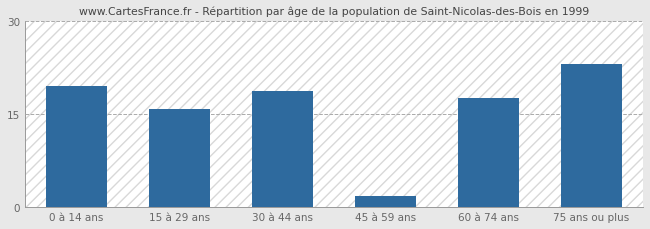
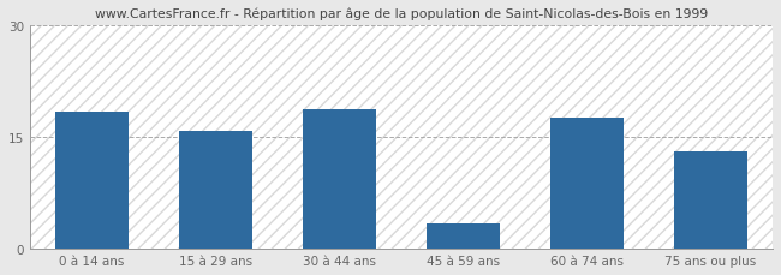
0 à 14 ans: 19.6 -> 18.5
45 à 59 ans: 1.8 -> 3.5
75 ans ou plus: 23.2 -> 13.1
